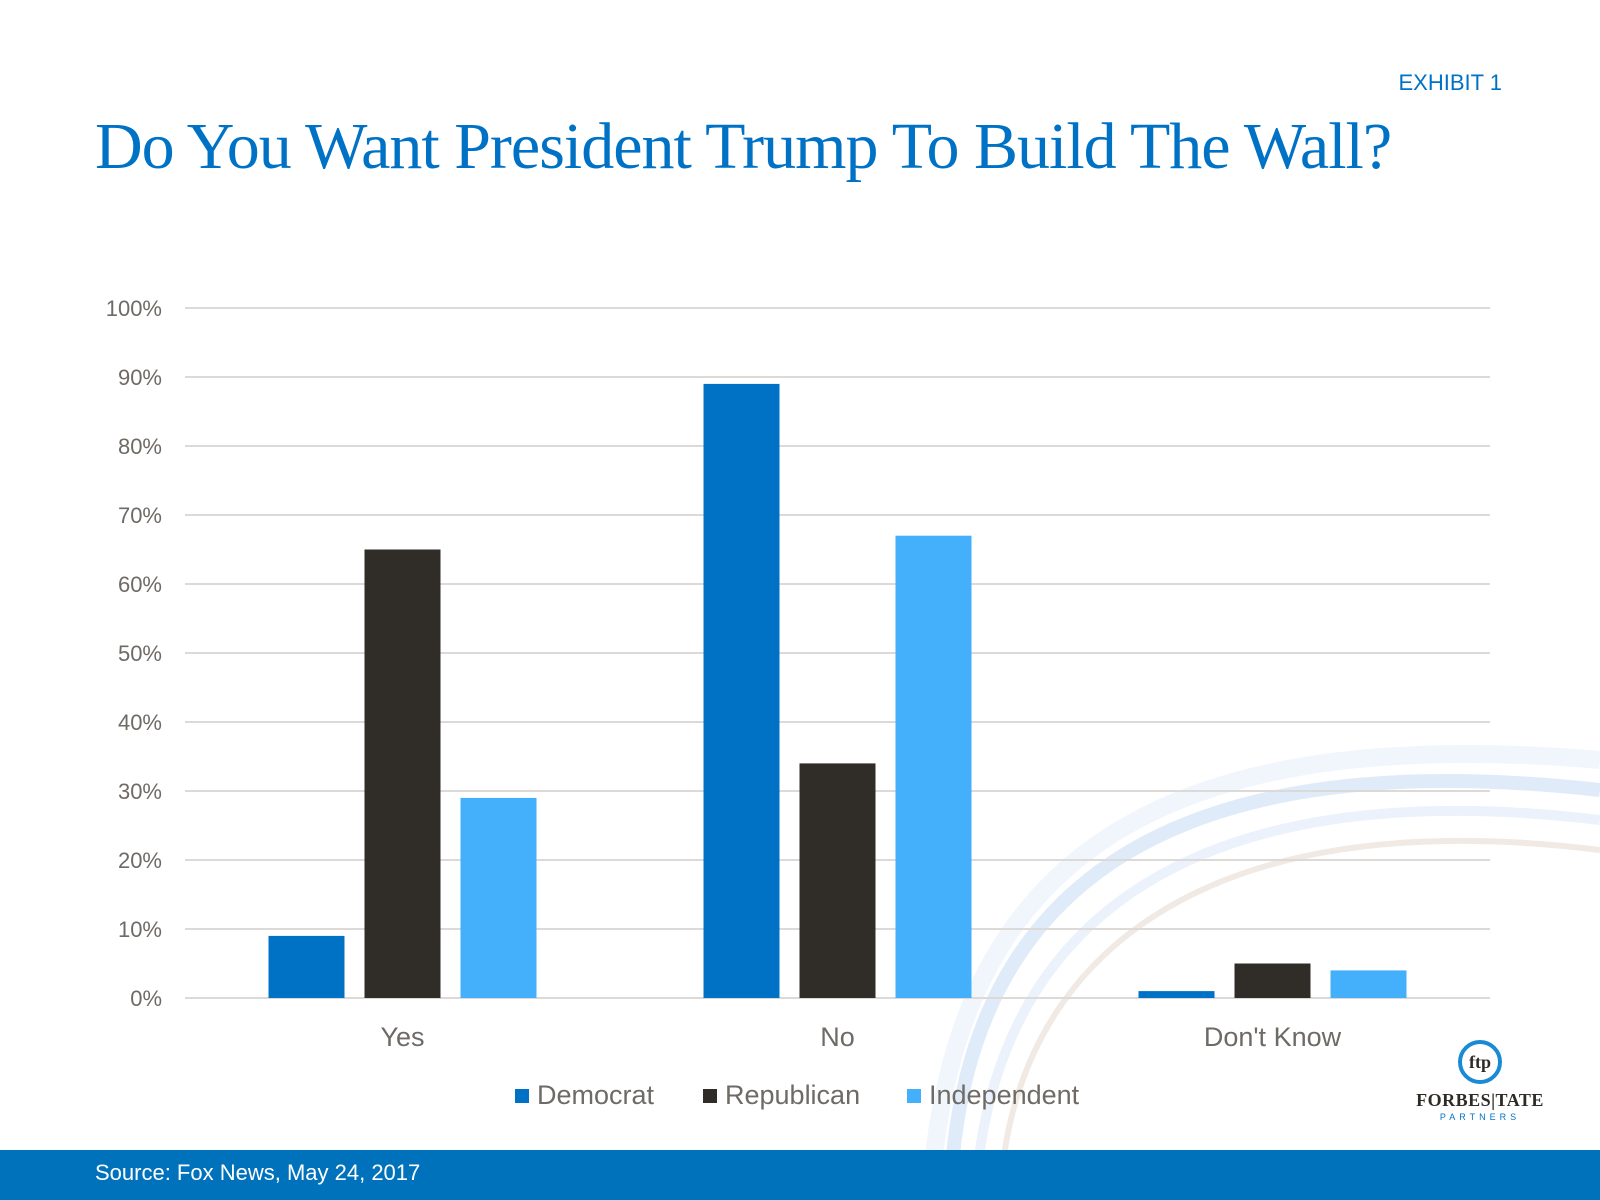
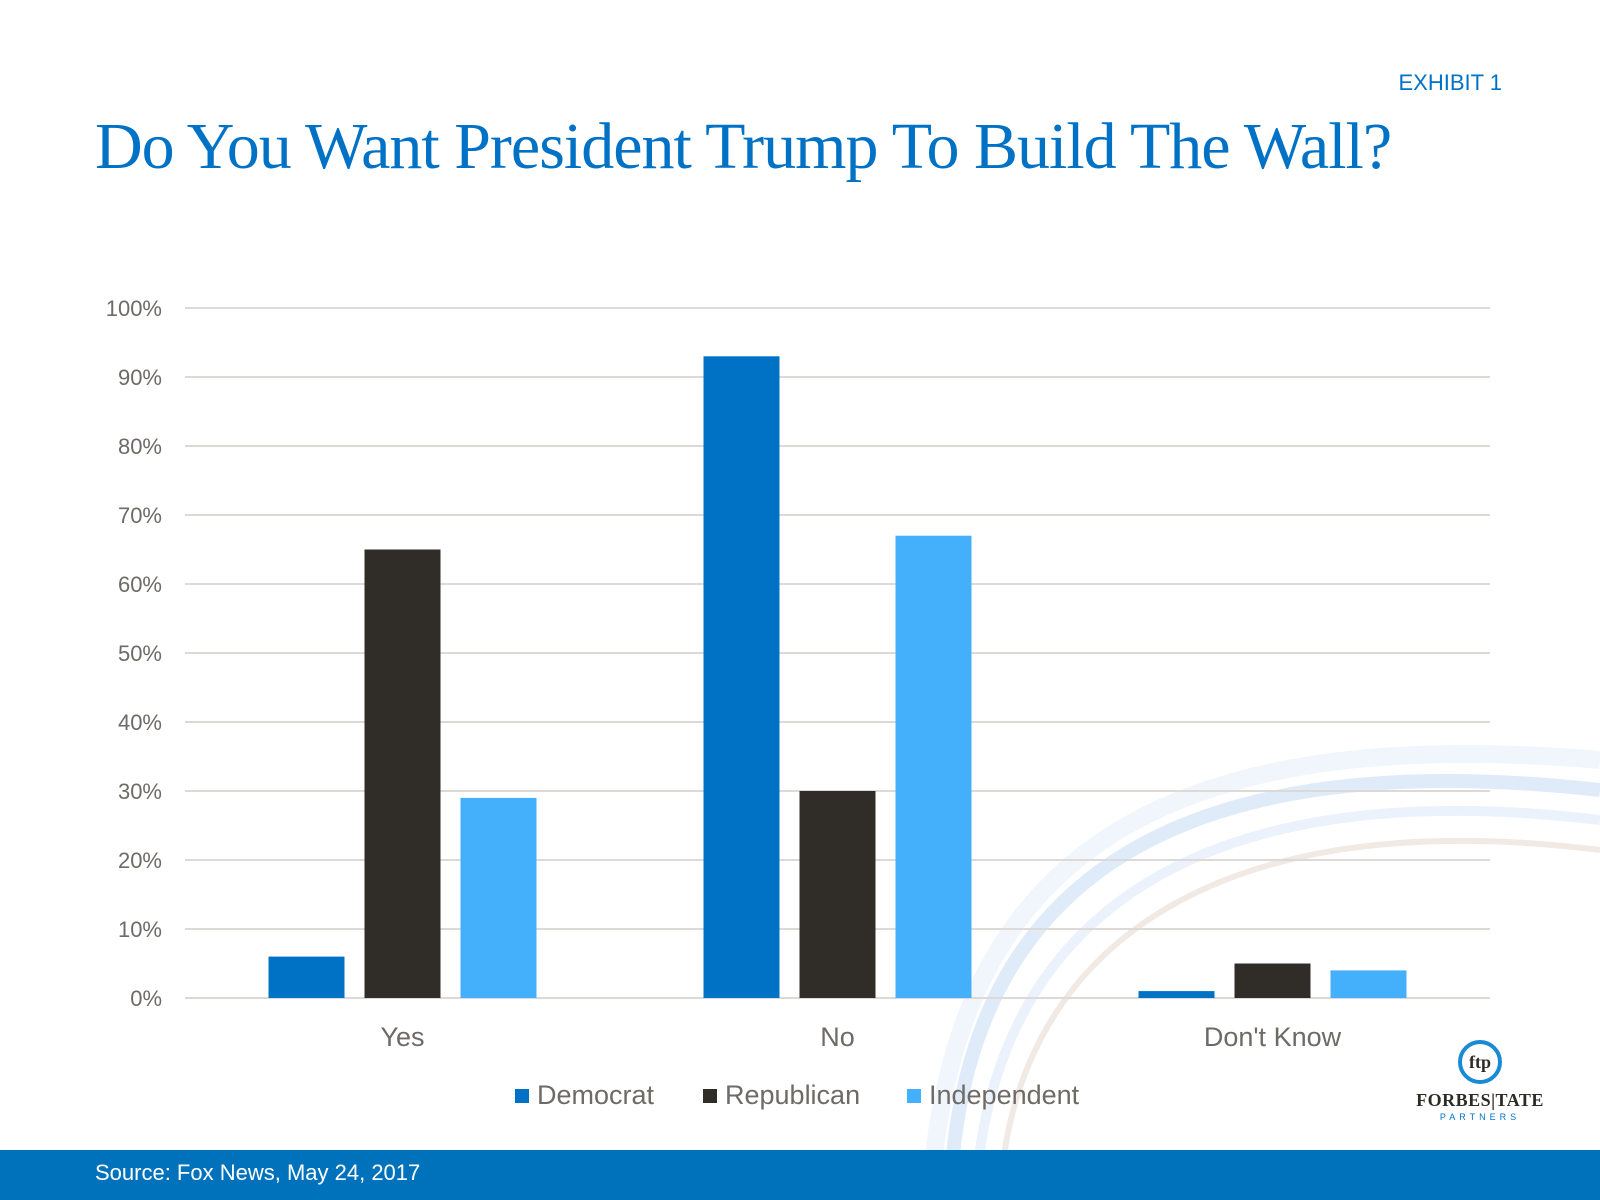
Democrat/Yes: 9% -> 6%
Democrat/No: 89% -> 93%
Republican/No: 34% -> 30%
